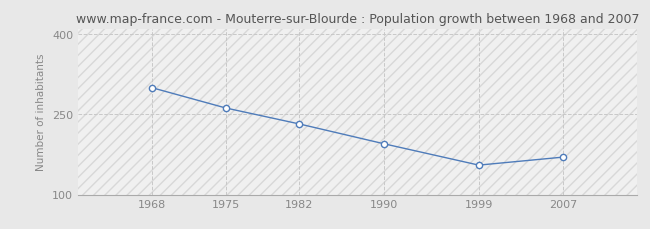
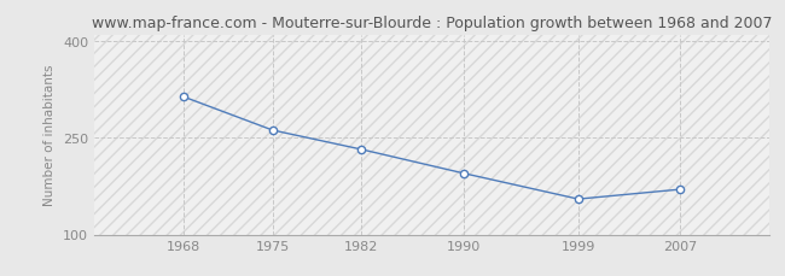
1968: 300 -> 314
